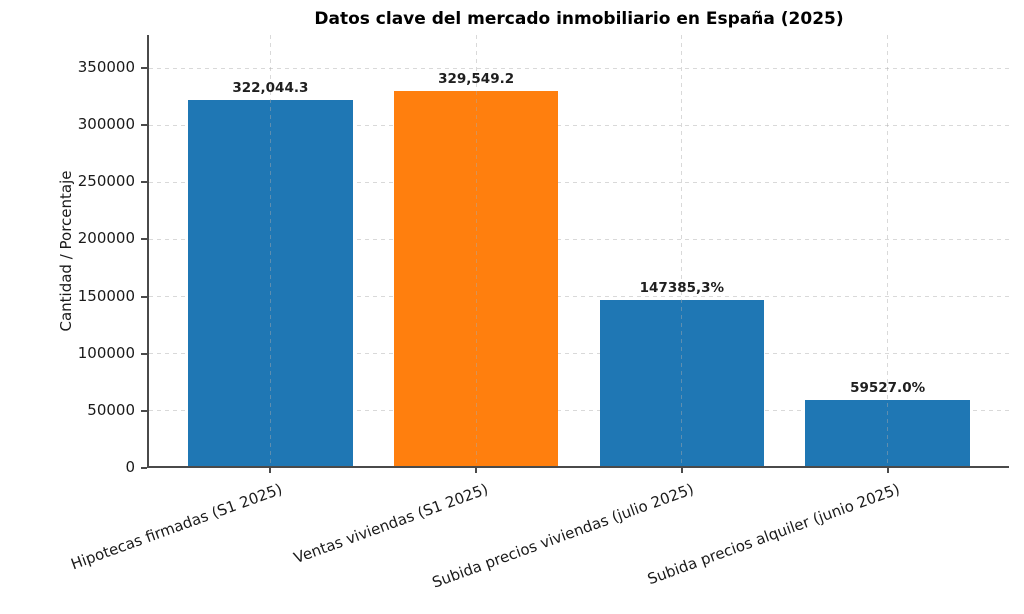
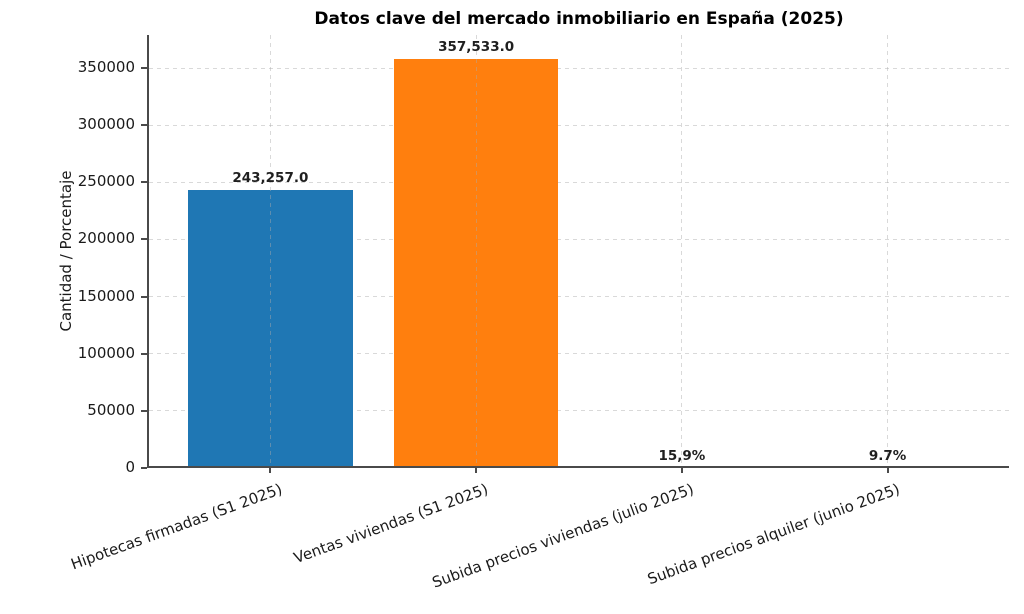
Hipotecas firmadas (S1 2025): 322,044.3 -> 243,257.0
Ventas viviendas (S1 2025): 329,549.2 -> 357,533.0
Subida precios viviendas (julio 2025): 147385,3% -> 15,9%
Subida precios alquiler (junio 2025): 59527.0% -> 9.7%
